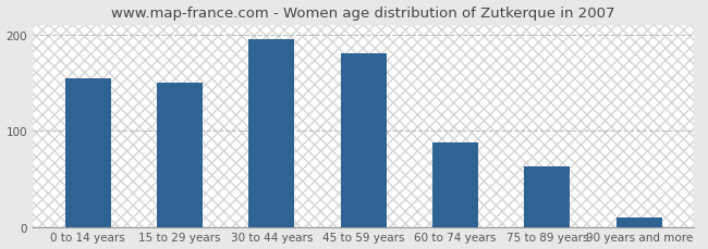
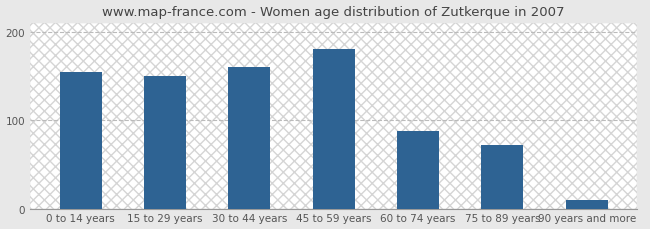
30 to 44 years: 195 -> 160
75 to 89 years: 63 -> 72
